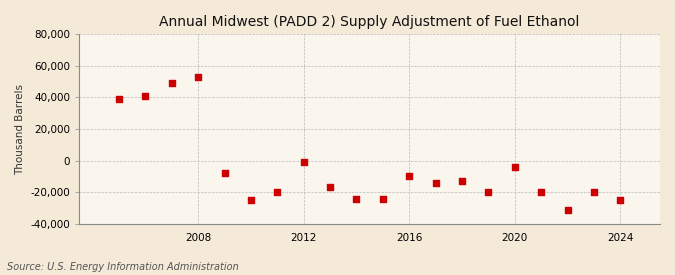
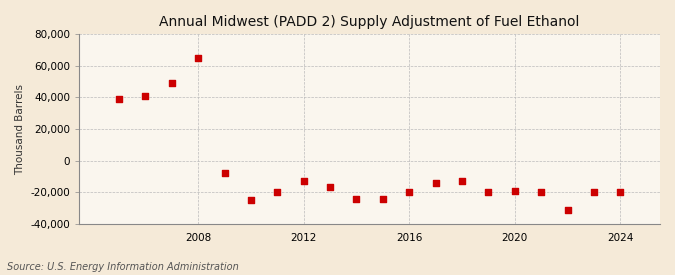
2008: 53,000 -> 65,000
2012: -1,000 -> -13,000
2016: -10,000 -> -20,000
2020: -4,000 -> -19,000
2024: -25,000 -> -20,000
